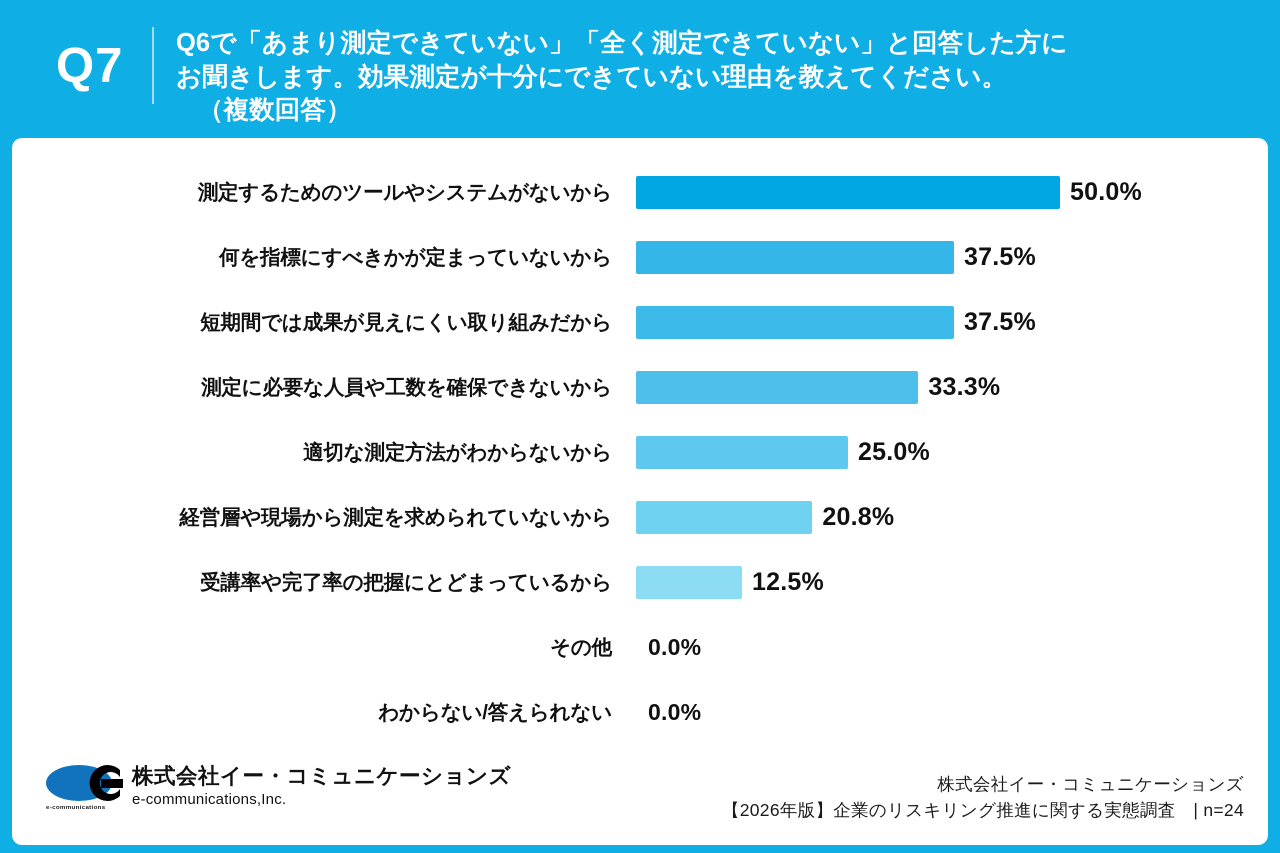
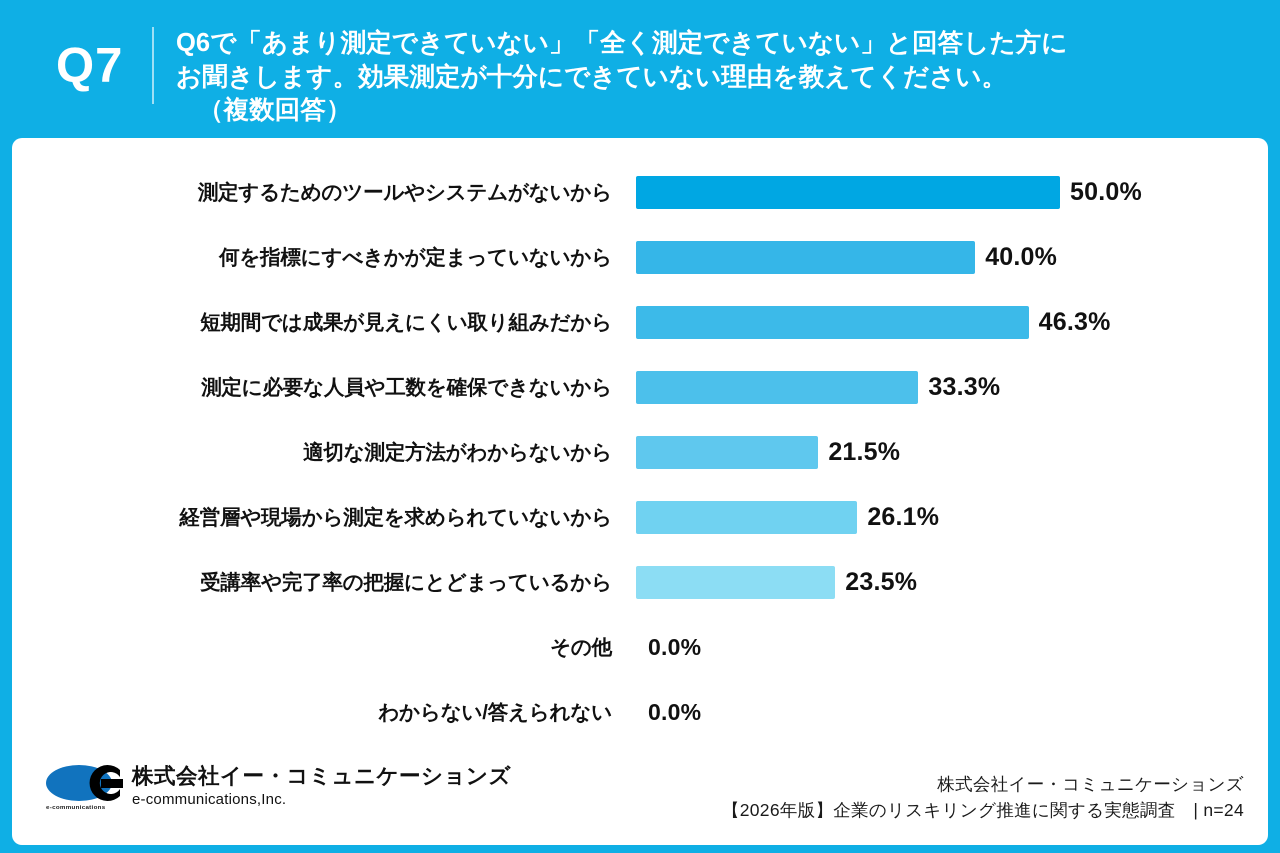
何を指標にすべきかが定まっていないから: 37.5% -> 40.0%
短期間では成果が見えにくい取り組みだから: 37.5% -> 46.3%
適切な測定方法がわからないから: 25.0% -> 21.5%
経営層や現場から測定を求められていないから: 20.8% -> 26.1%
受講率や完了率の把握にとどまっているから: 12.5% -> 23.5%
